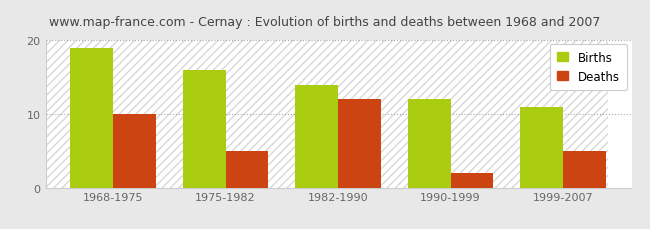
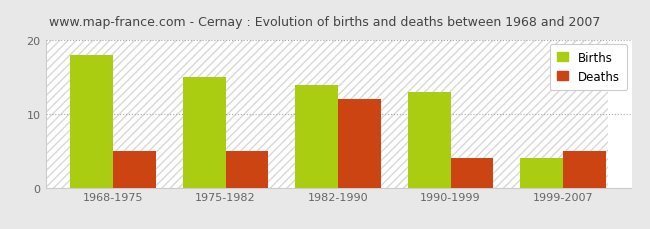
Births/1968-1975: 19 -> 18
Deaths/1968-1975: 10 -> 5
Births/1975-1982: 16 -> 15
Births/1990-1999: 12 -> 13
Deaths/1990-1999: 2 -> 4
Births/1999-2007: 11 -> 4
